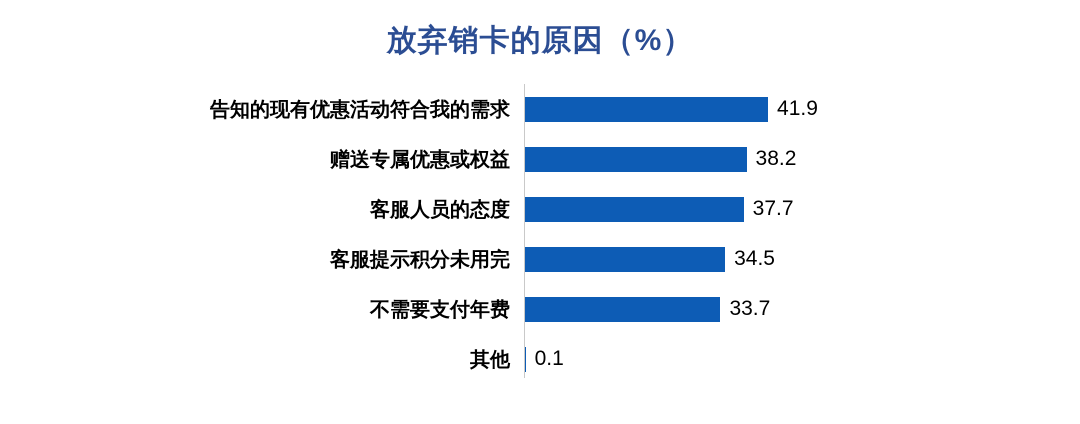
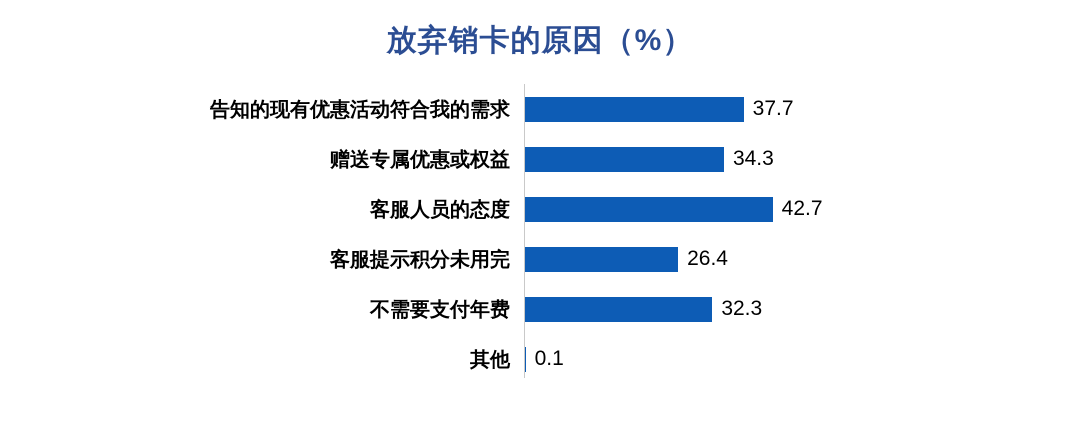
告知的现有优惠活动符合我的需求: 41.9 -> 37.7
赠送专属优惠或权益: 38.2 -> 34.3
客服人员的态度: 37.7 -> 42.7
客服提示积分未用完: 34.5 -> 26.4
不需要支付年费: 33.7 -> 32.3
